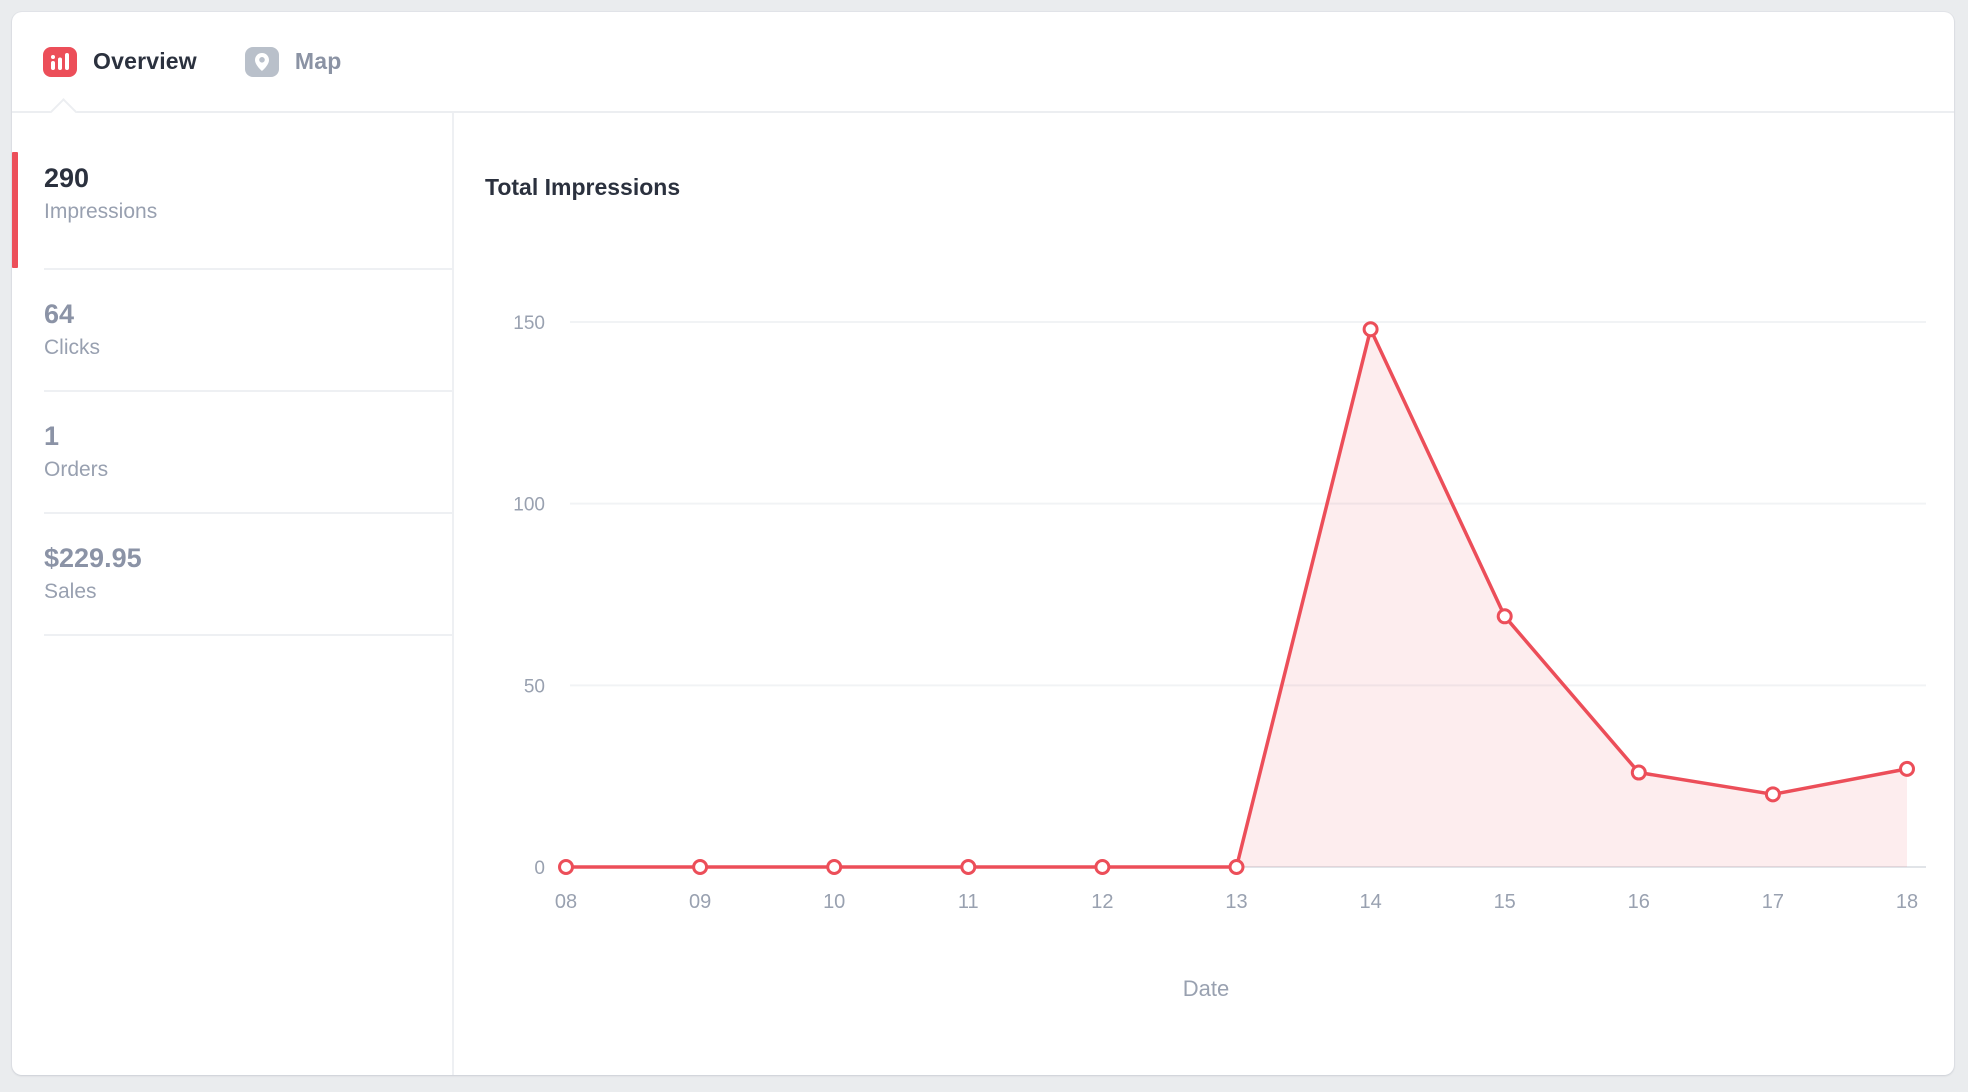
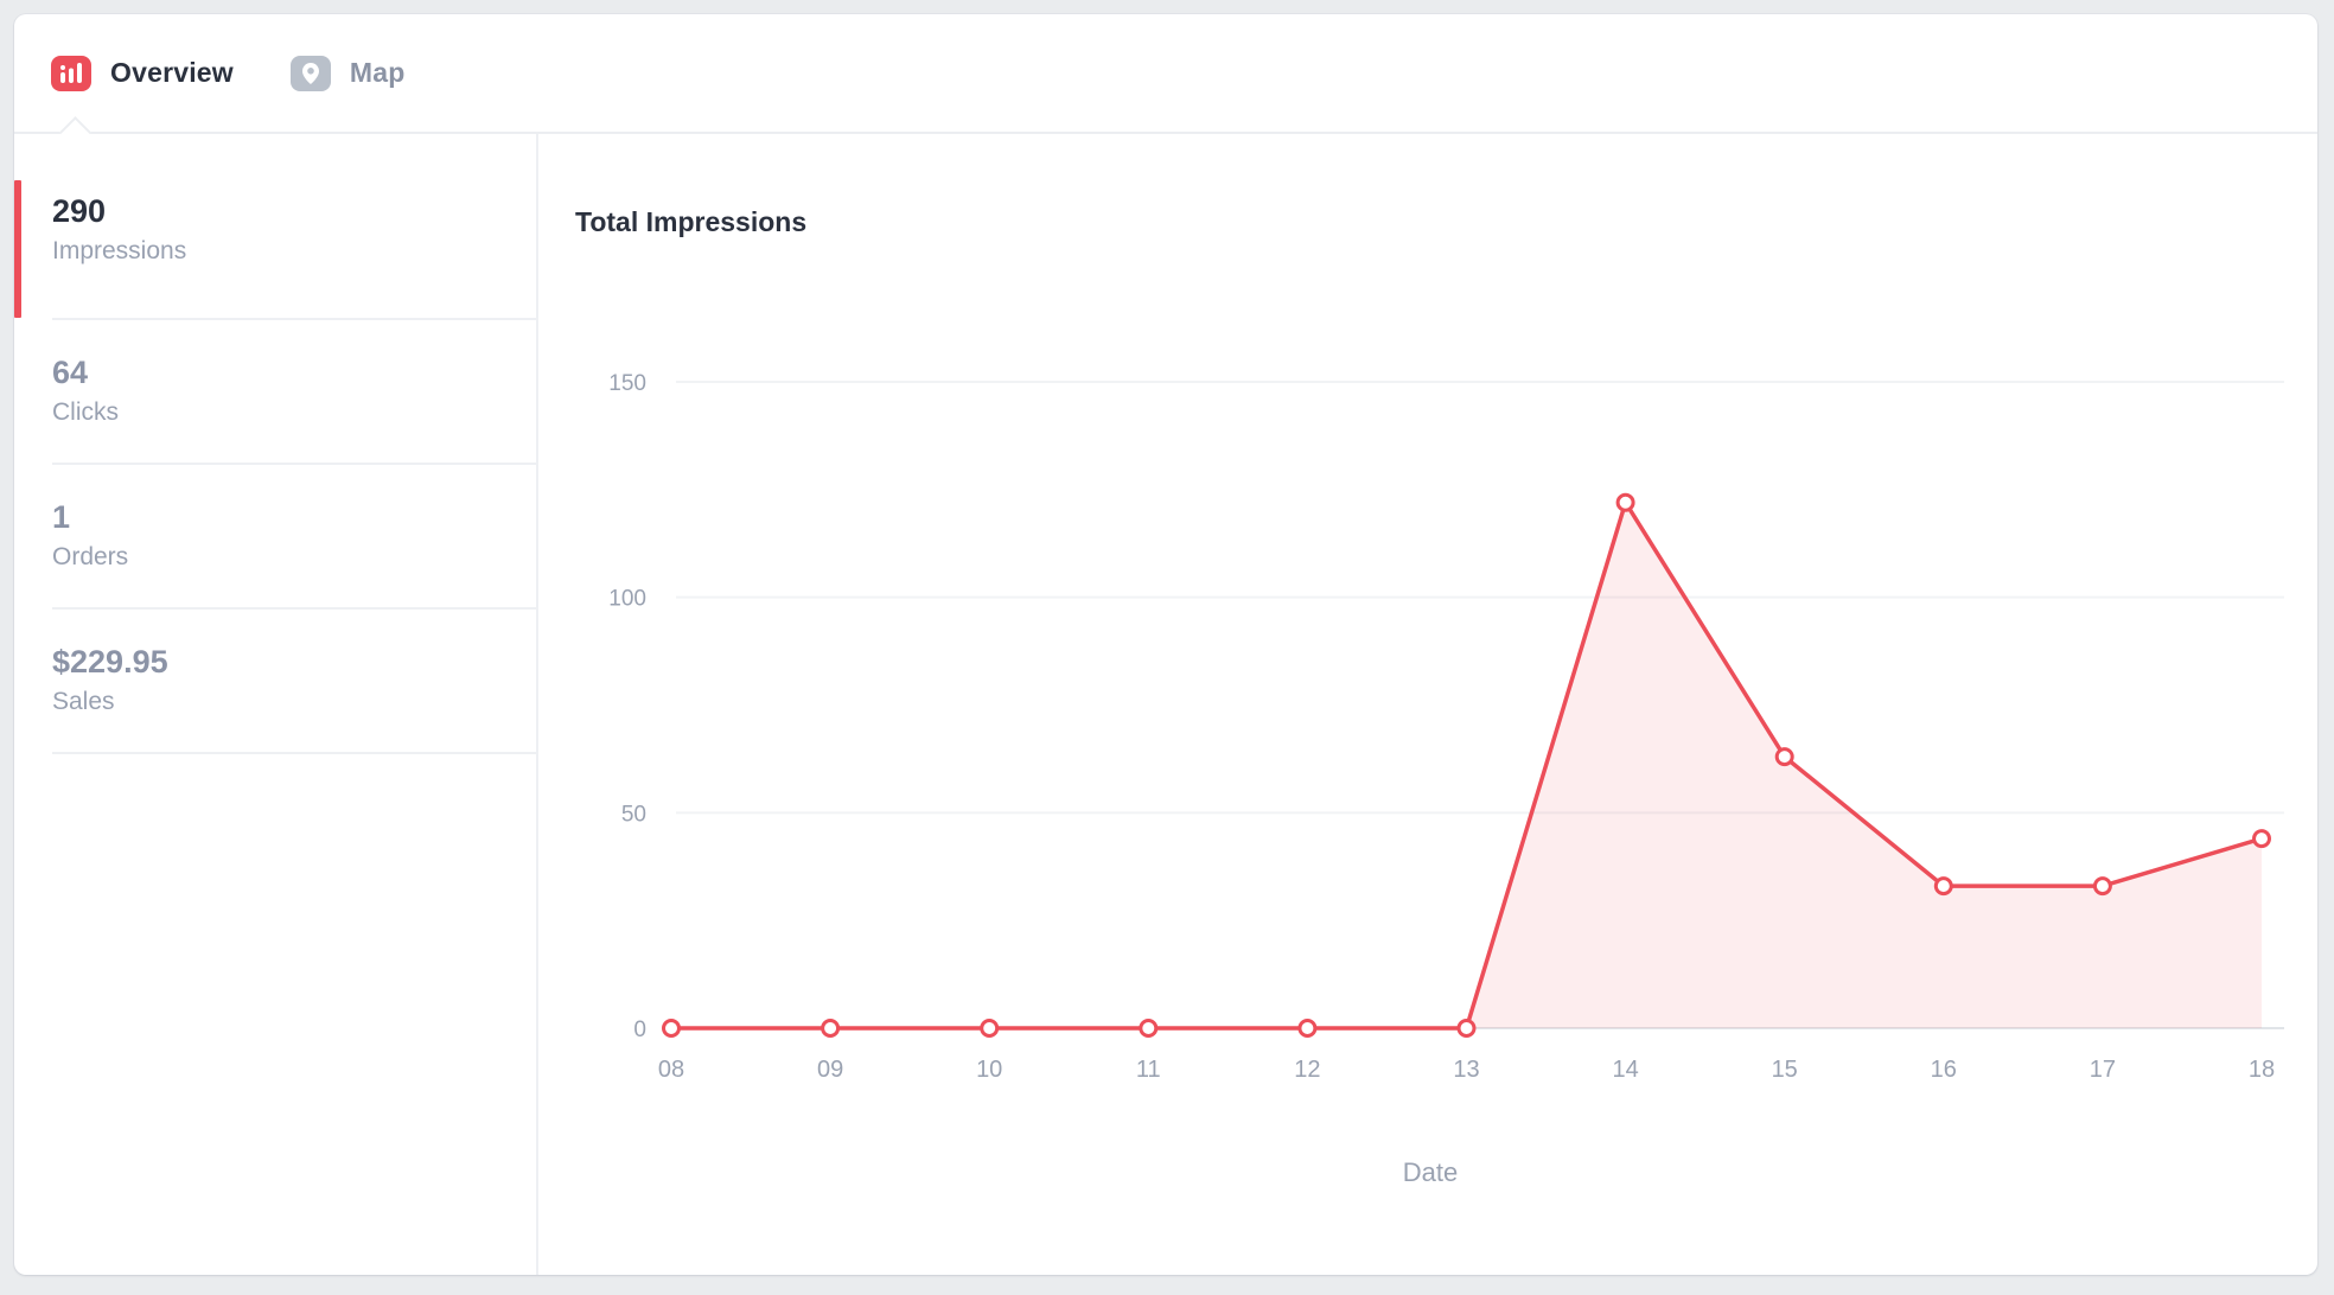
14: 148 -> 122
15: 69 -> 63
16: 26 -> 33
17: 20 -> 33
18: 27 -> 44
